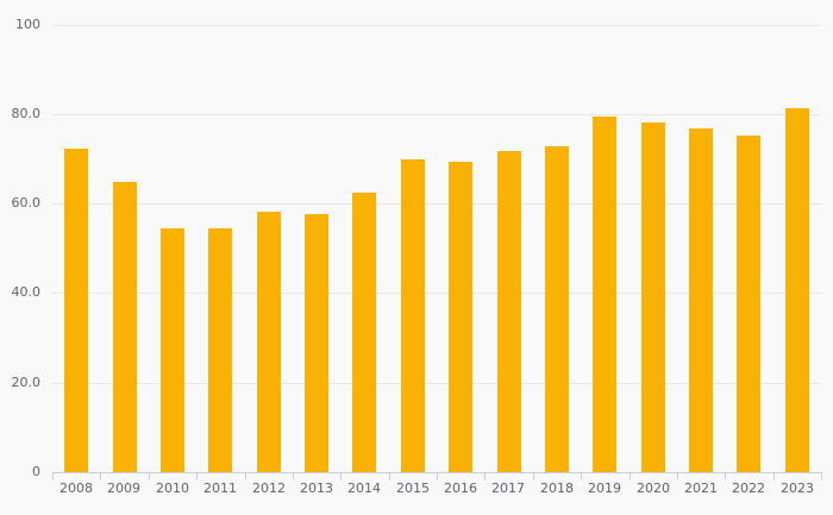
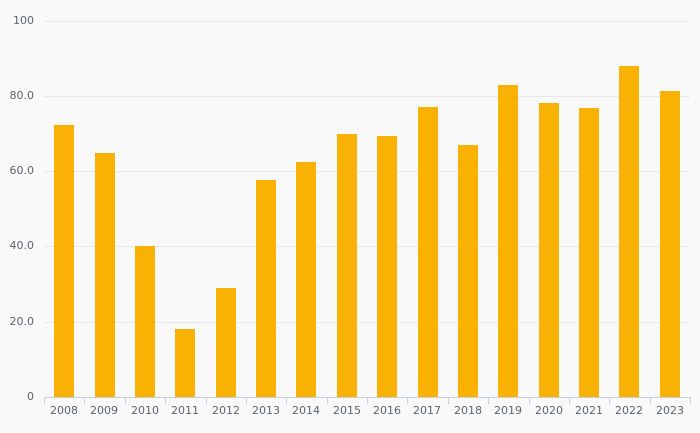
2010: 54 -> 40
2011: 54 -> 18
2012: 58 -> 29
2017: 72 -> 77
2018: 73 -> 67
2019: 80 -> 83
2022: 75 -> 88
